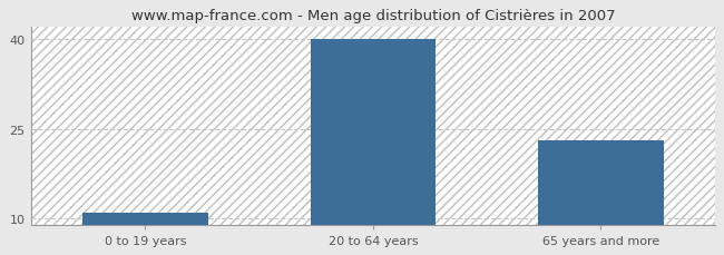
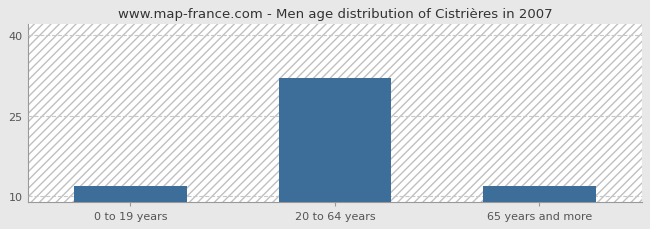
0 to 19 years: 11 -> 12
20 to 64 years: 40 -> 32
65 years and more: 23 -> 12
